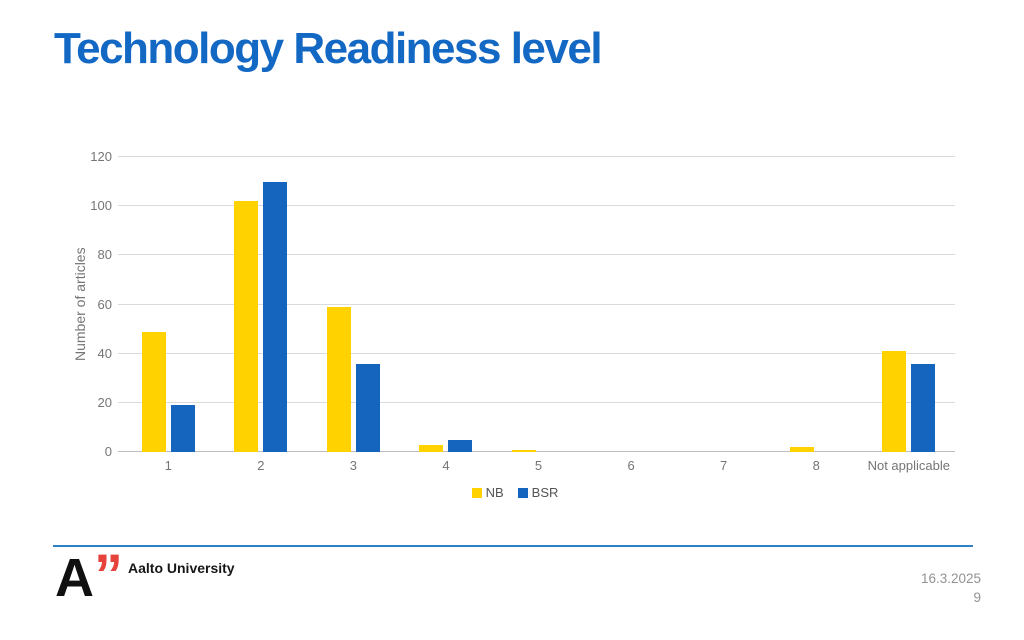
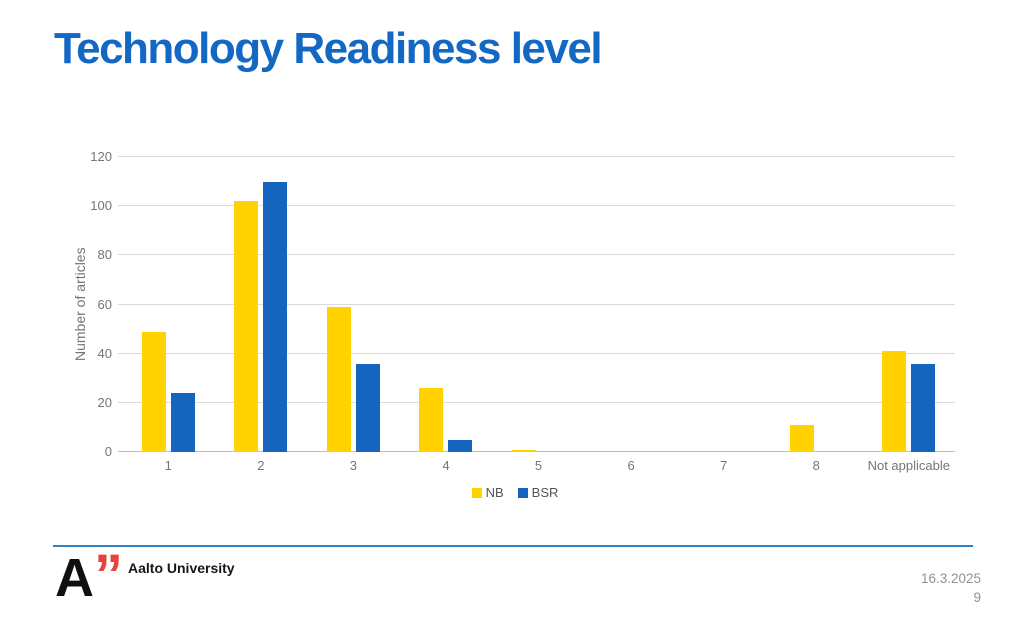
BSR/1: 19 -> 24
NB/4: 3 -> 26
NB/8: 2 -> 11
